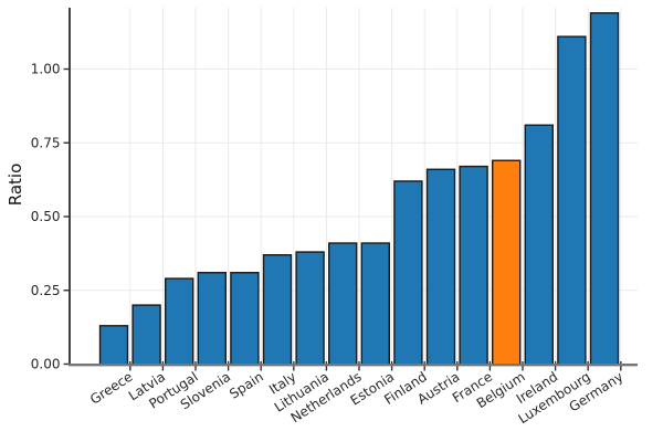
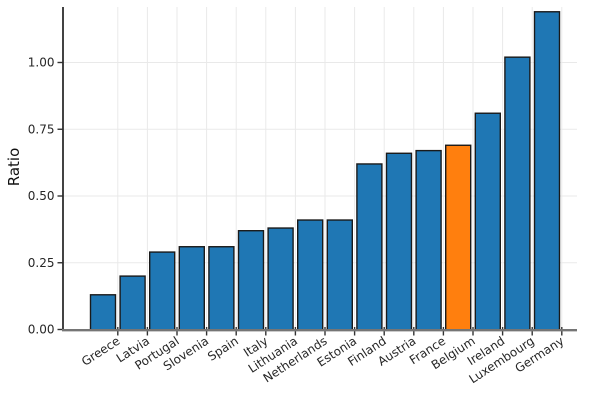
Luxembourg: 1.11 -> 1.02
